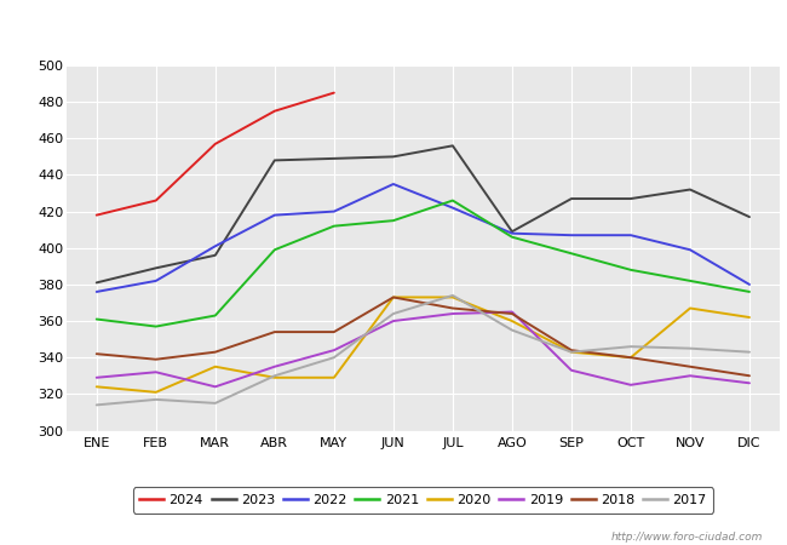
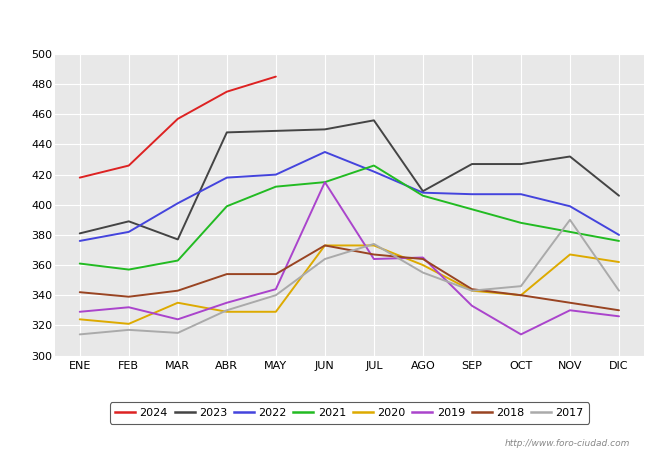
2023/MAR: 396 -> 377
2019/JUN: 360 -> 415
2019/OCT: 325 -> 314
2017/NOV: 345 -> 390
2023/DIC: 417 -> 406
